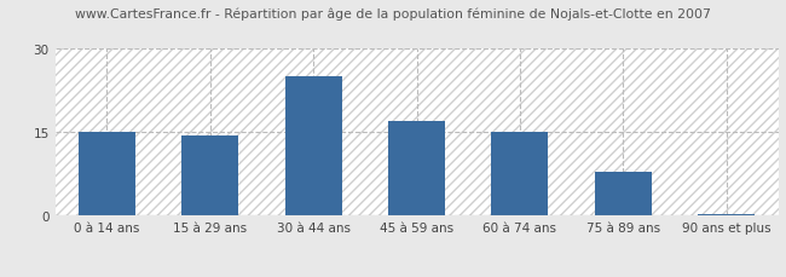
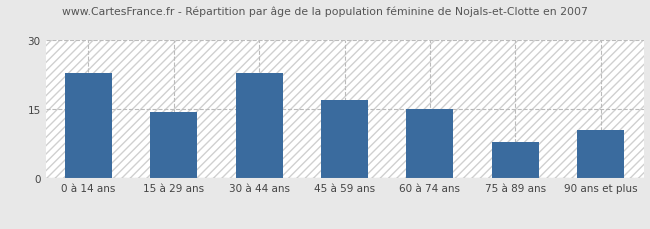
0 à 14 ans: 15.0 -> 23.0
30 à 44 ans: 25.0 -> 23.0
90 ans et plus: 0.3 -> 10.5
